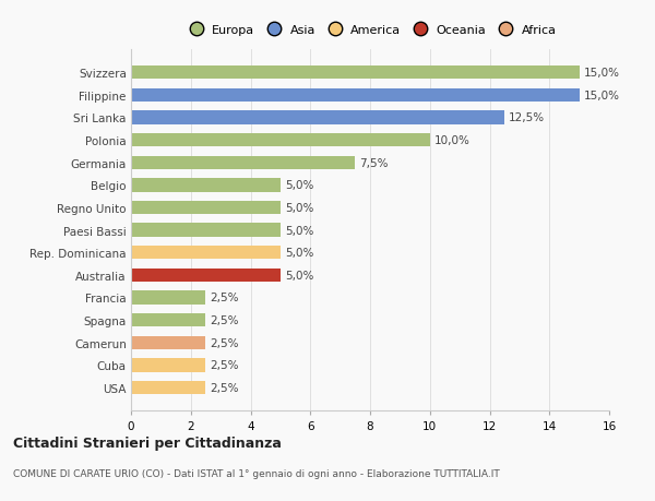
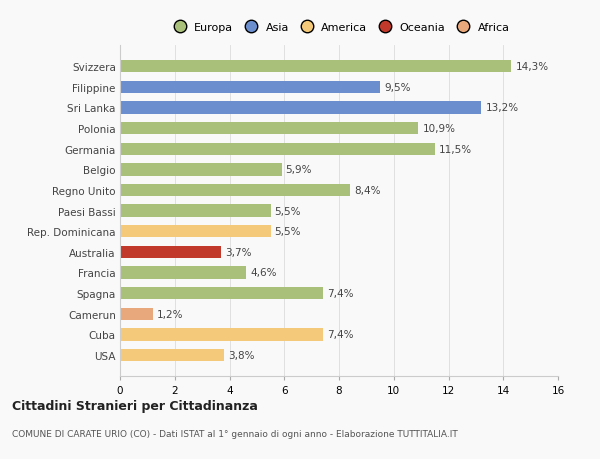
Svizzera: 15,0% -> 14,3%
Filippine: 15,0% -> 9,5%
Sri Lanka: 12,5% -> 13,2%
Polonia: 10,0% -> 10,9%
Germania: 7,5% -> 11,5%
Belgio: 5,0% -> 5,9%
Regno Unito: 5,0% -> 8,4%
Paesi Bassi: 5,0% -> 5,5%
Rep. Dominicana: 5,0% -> 5,5%
Australia: 5,0% -> 3,7%
Francia: 2,5% -> 4,6%
Spagna: 2,5% -> 7,4%
Camerun: 2,5% -> 1,2%
Cuba: 2,5% -> 7,4%
USA: 2,5% -> 3,8%
